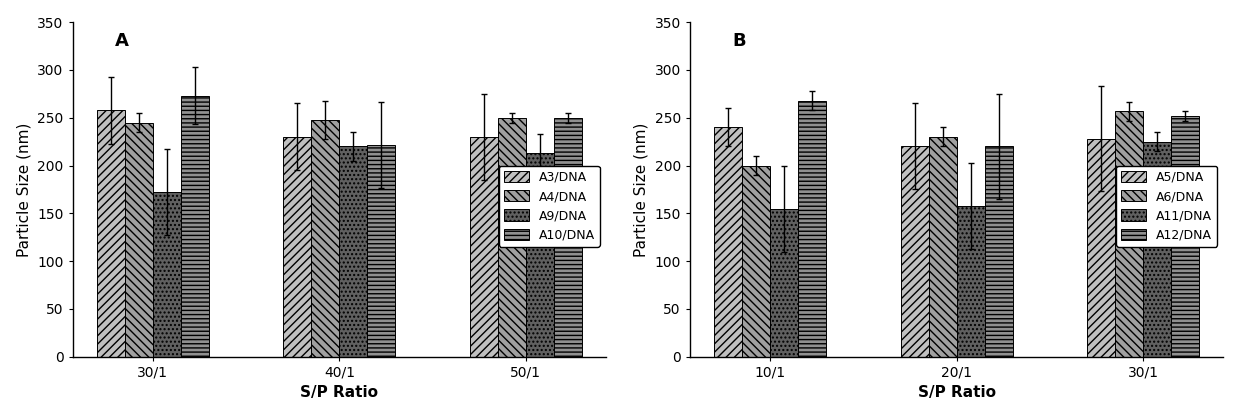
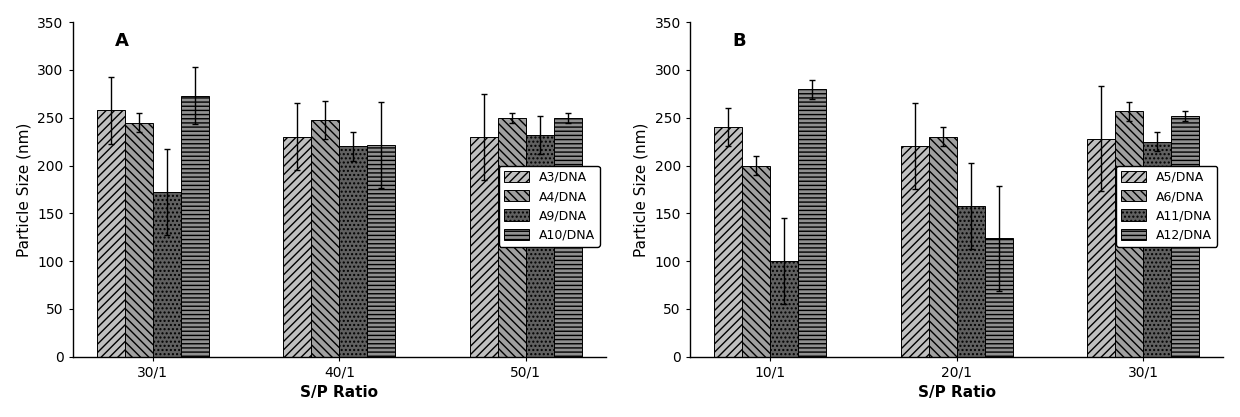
A9/DNA/50/1: 213 -> 232
A11/DNA/10/1: 155 -> 100
A12/DNA/10/1: 268 -> 280
A12/DNA/20/1: 220 -> 124
